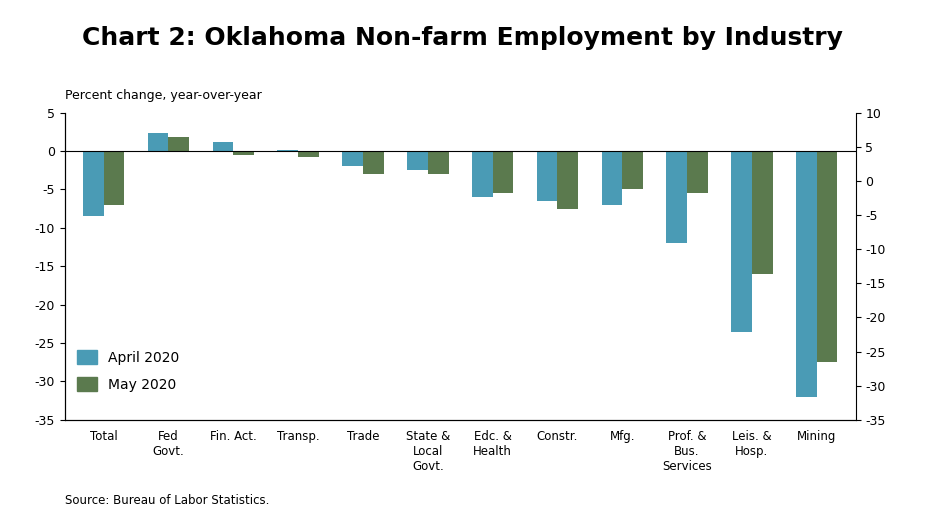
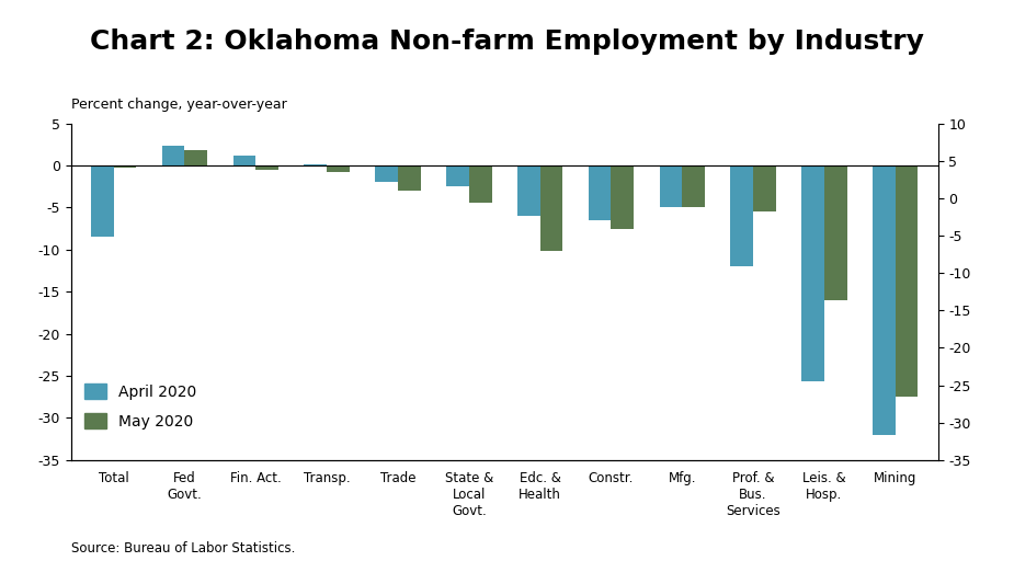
May 2020/Total: -7.0 -> -0.2
May 2020/State & Local Govt.: -3.0 -> -4.4
May 2020/Edc. & Health: -5.5 -> -10.2
April 2020/Mfg.: -7.0 -> -5.0
April 2020/Leis. & Hosp.: -23.5 -> -25.6
